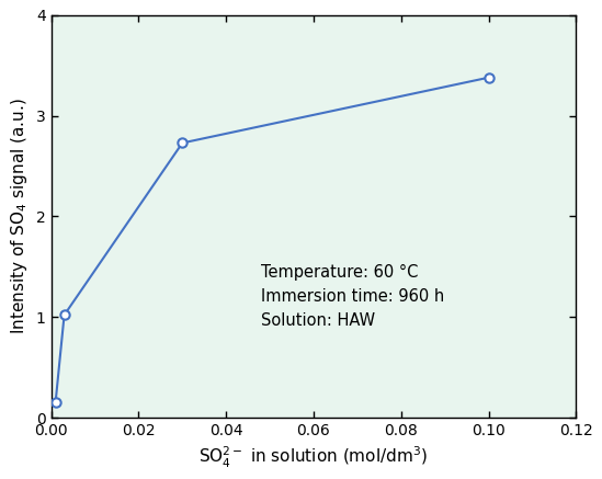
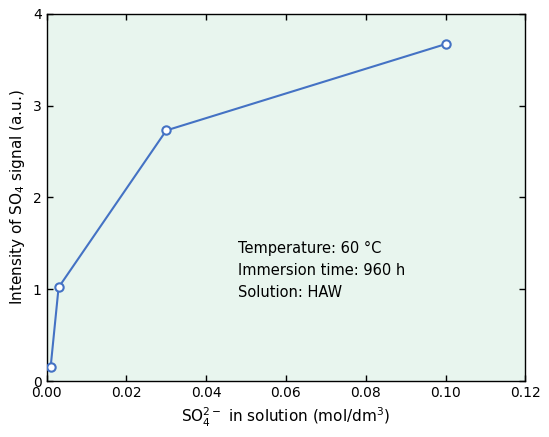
0.10: 3.38 -> 3.67
